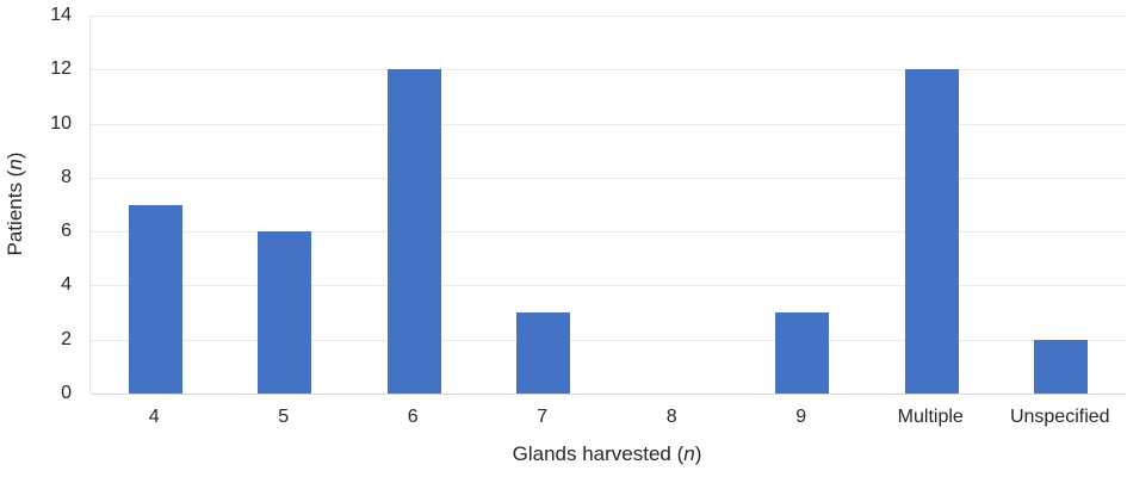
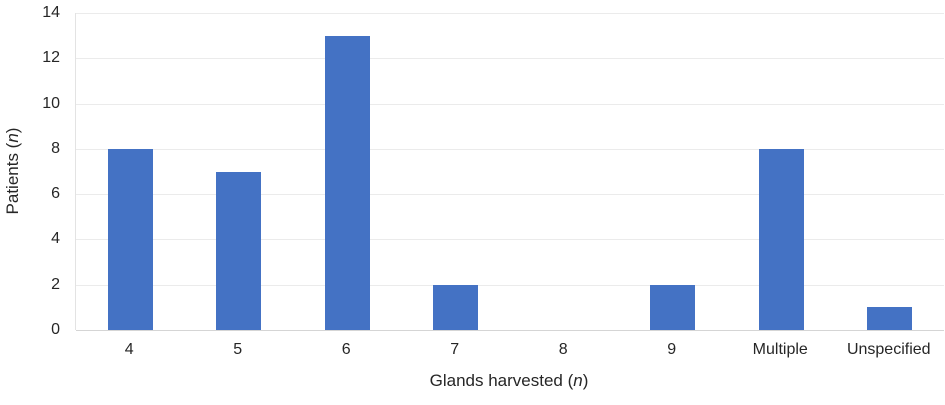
4: 7 -> 8
5: 6 -> 7
6: 12 -> 13
7: 3 -> 2
9: 3 -> 2
Multiple: 12 -> 8
Unspecified: 2 -> 1
